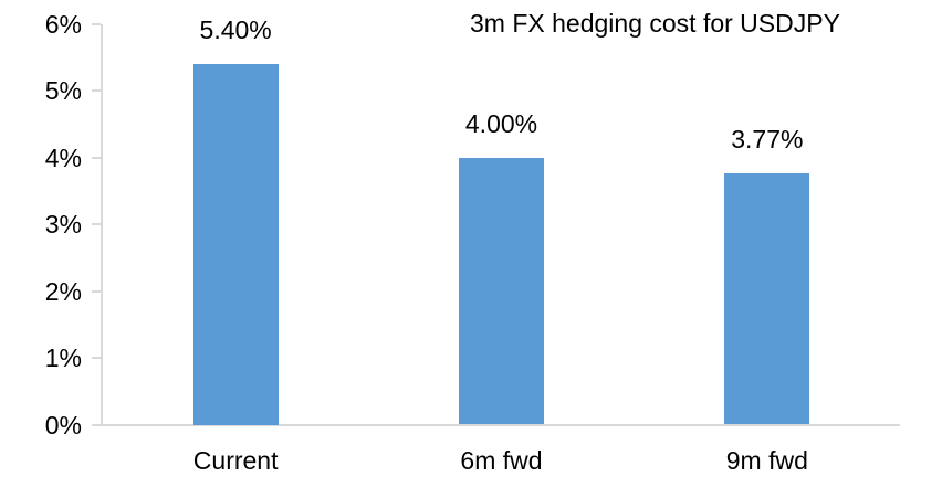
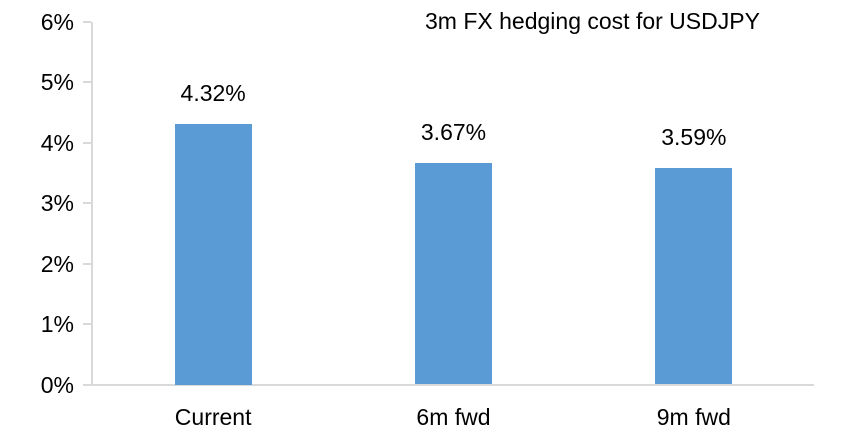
Current: 5.40% -> 4.32%
6m fwd: 4.00% -> 3.67%
9m fwd: 3.77% -> 3.59%
